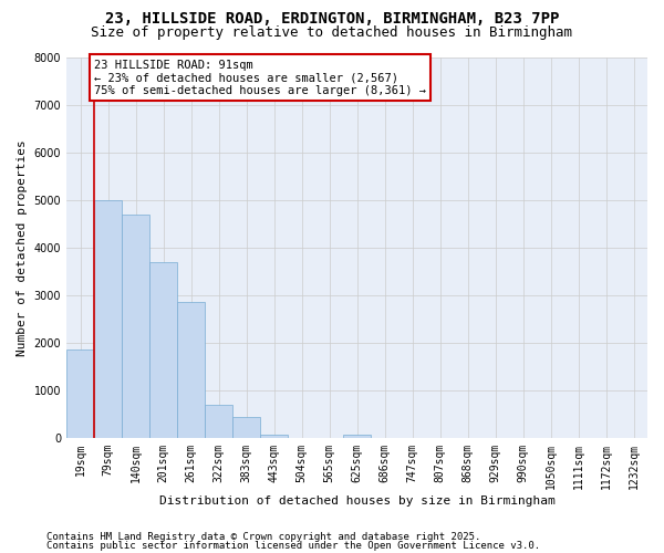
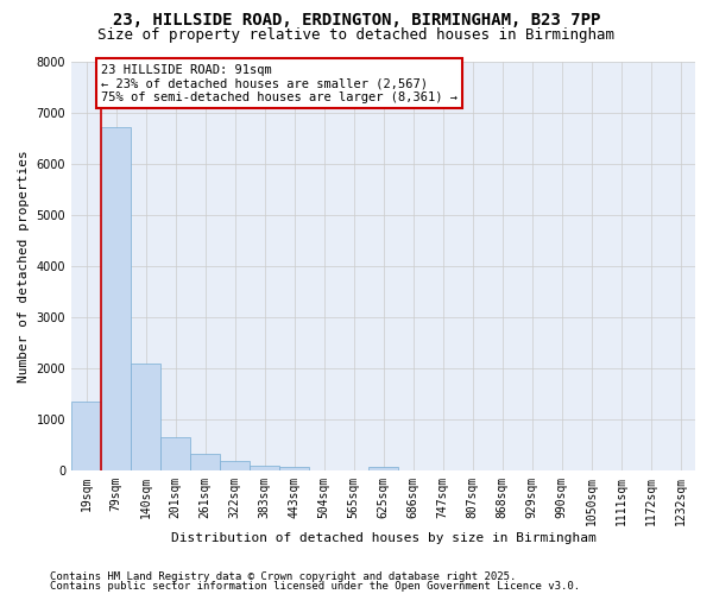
19sqm: 1850 -> 1350
79sqm: 5000 -> 6700
140sqm: 4700 -> 2100
201sqm: 3700 -> 650
261sqm: 2850 -> 320
322sqm: 700 -> 180
383sqm: 450 -> 100
